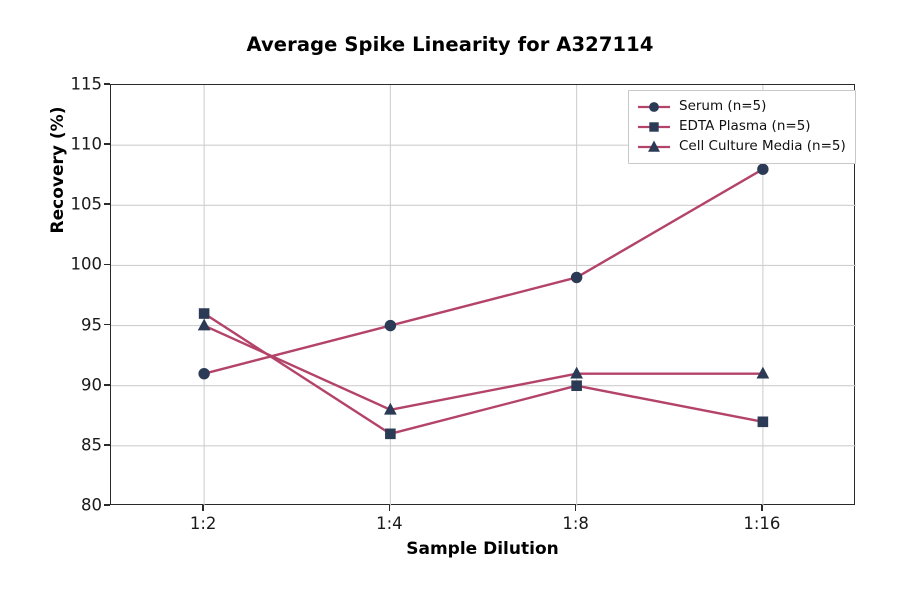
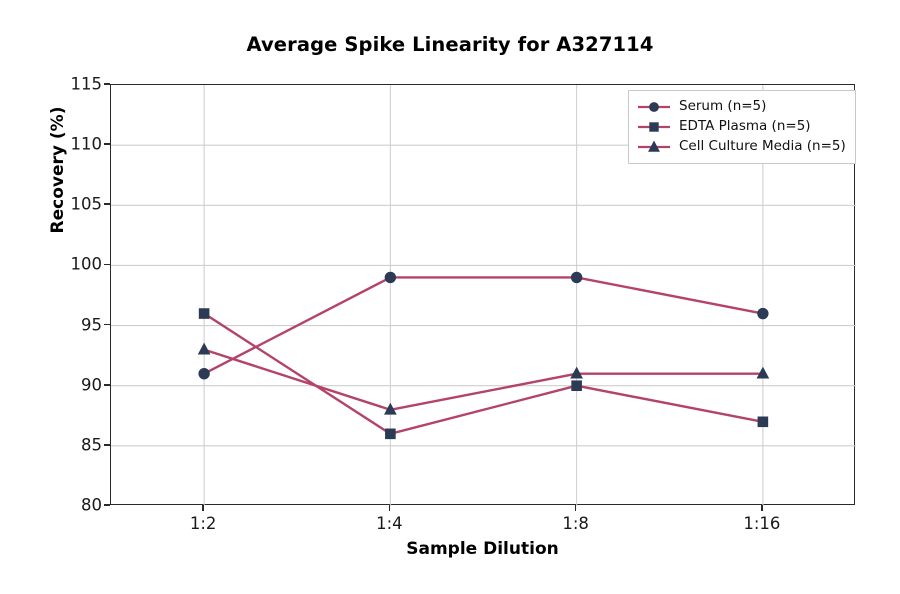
Cell Culture Media (n=5)/1:2: 95 -> 93
Serum (n=5)/1:4: 95 -> 99
Serum (n=5)/1:16: 108 -> 96
